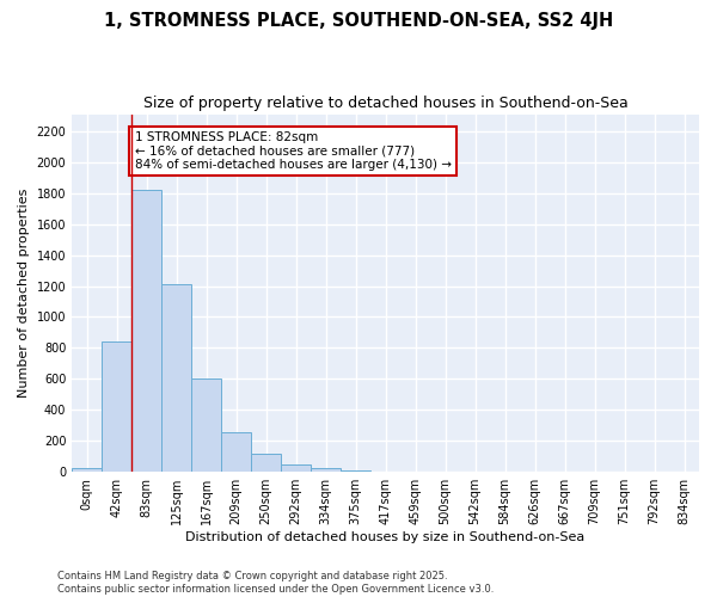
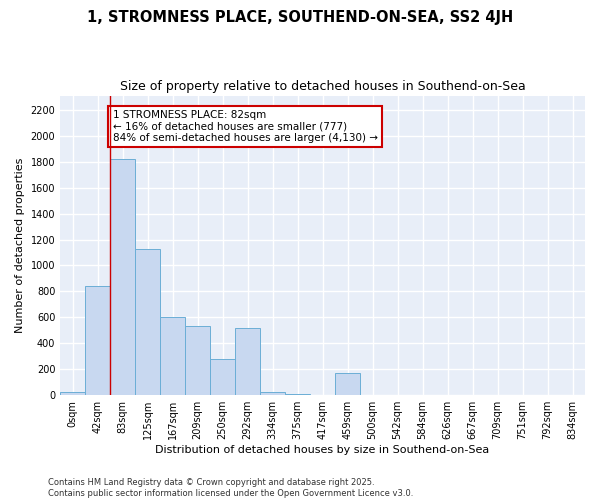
125sqm: 1210 -> 1130
209sqm: 260 -> 530
250sqm: 120 -> 280
292sqm: 40 -> 520
459sqm: 0 -> 170
